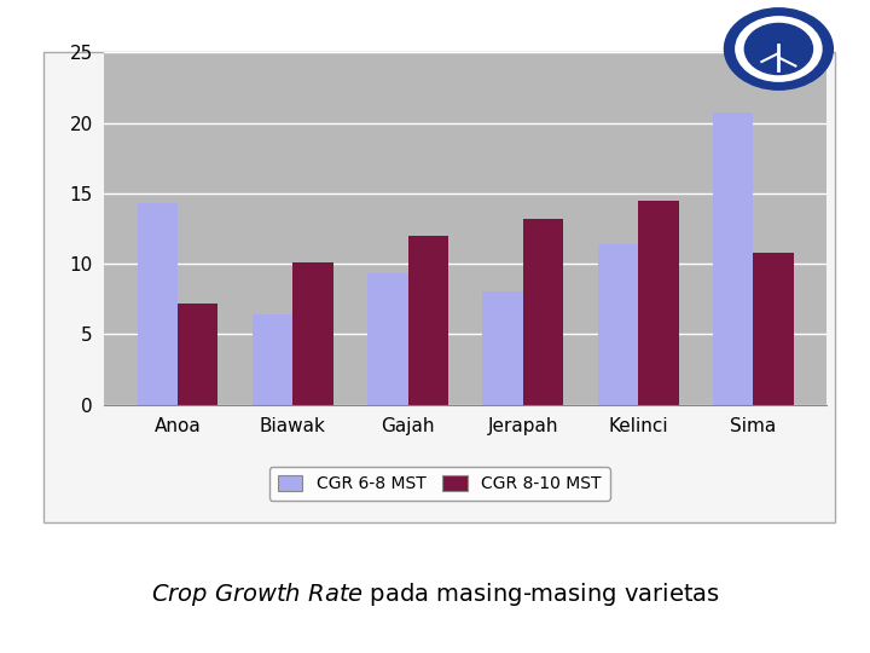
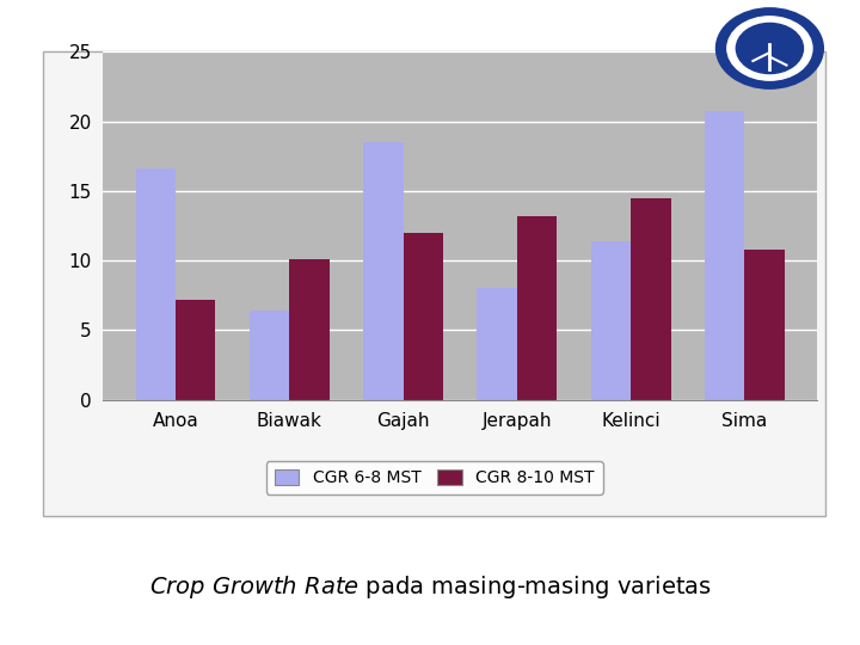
CGR 6-8 MST/Anoa: 14.3 -> 16.6
CGR 6-8 MST/Gajah: 9.3 -> 18.5
